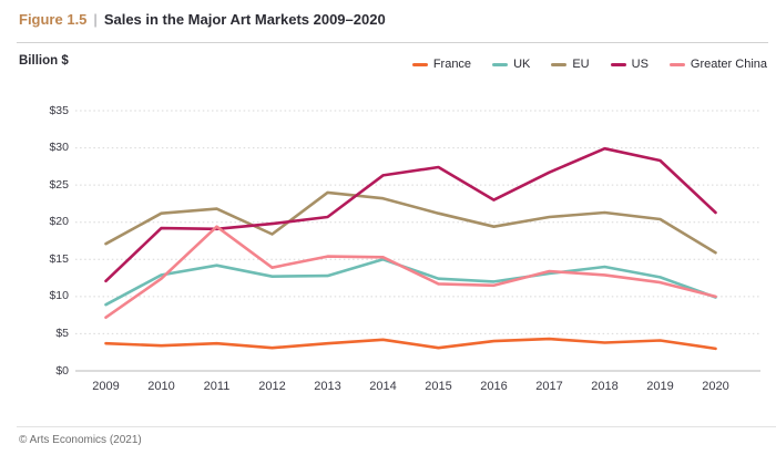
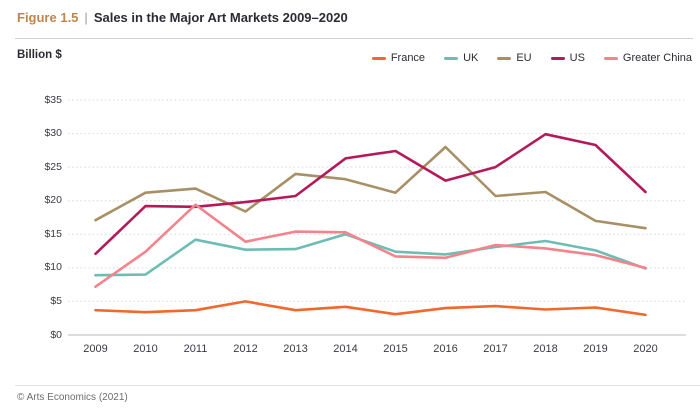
UK/2010: $13 -> $9
France/2012: $3 -> $5
EU/2016: $19 -> $28
US/2017: $27 -> $25
EU/2019: $20 -> $17
